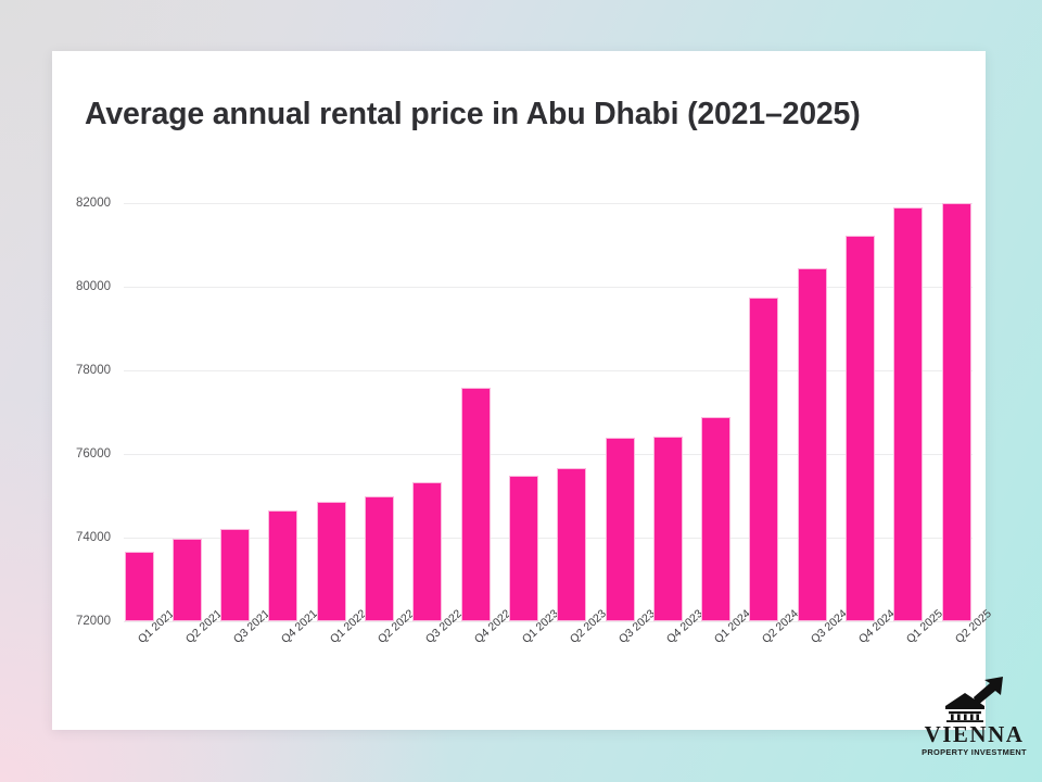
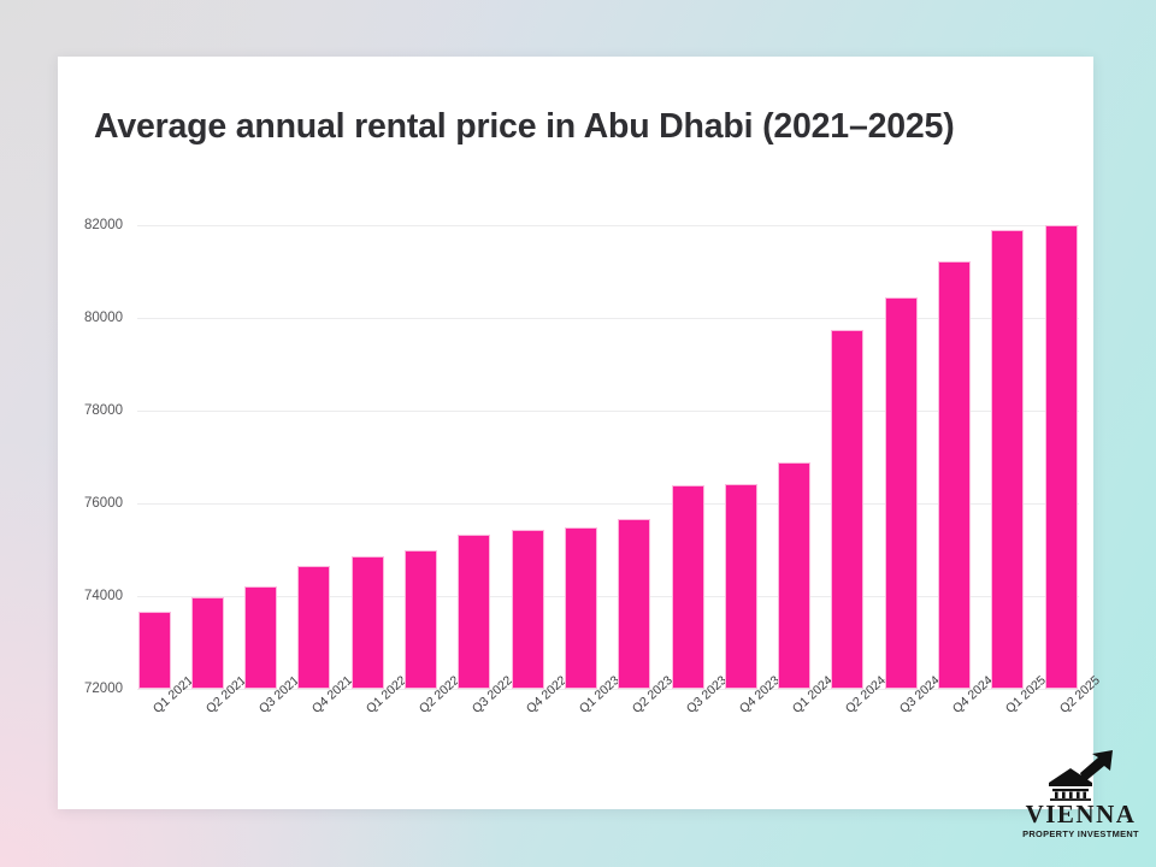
Q4 2022: 77600 -> 75400
